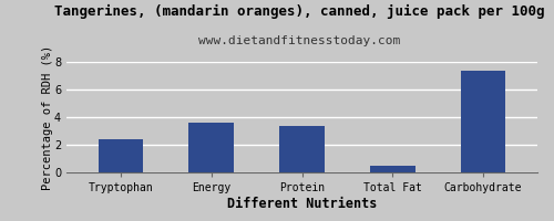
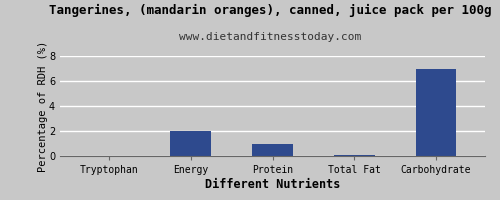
Tryptophan: 2.4 -> 0.0
Energy: 3.6 -> 2.0
Protein: 3.4 -> 1.0
Total Fat: 0.5 -> 0.1
Carbohydrate: 7.4 -> 7.0
